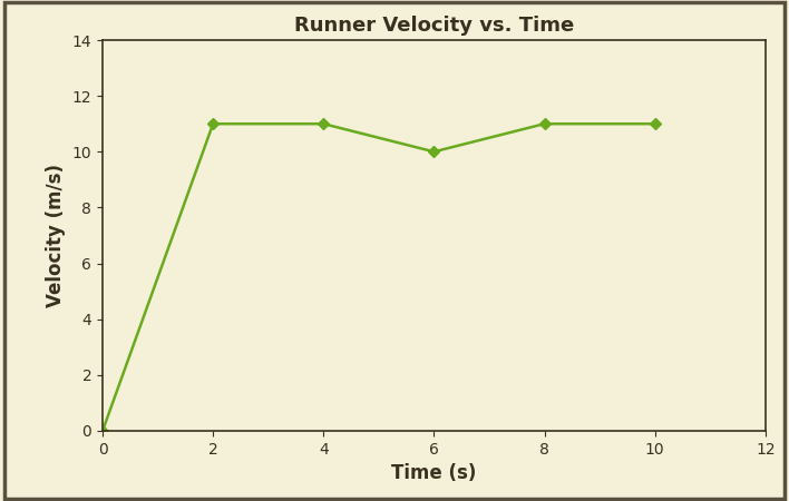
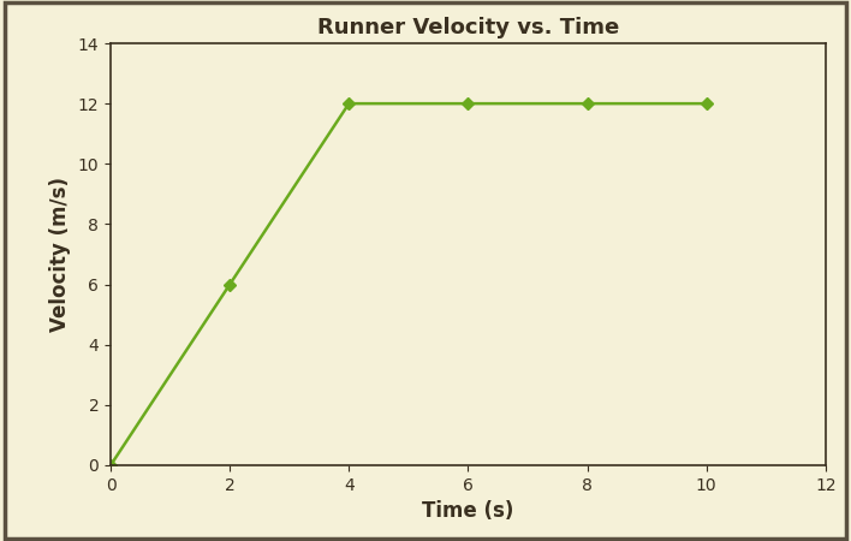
2: 11 -> 6
4: 11 -> 12
6: 10 -> 12
8: 11 -> 12
10: 11 -> 12
